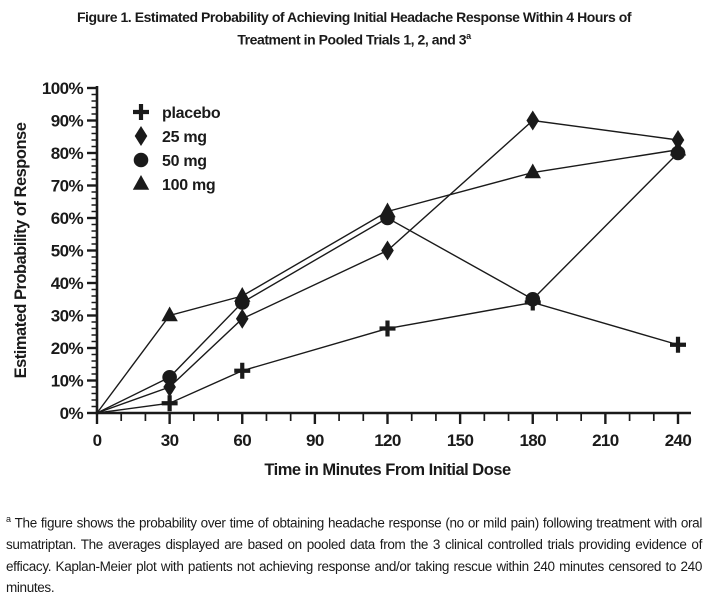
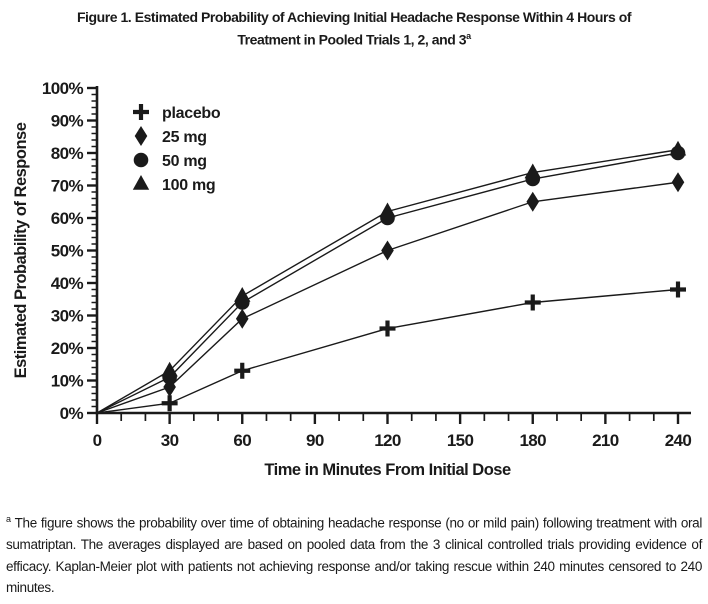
100 mg/30: 30% -> 13%
25 mg/180: 90% -> 65%
50 mg/180: 35% -> 72%
placebo/240: 21% -> 38%
25 mg/240: 84% -> 71%
